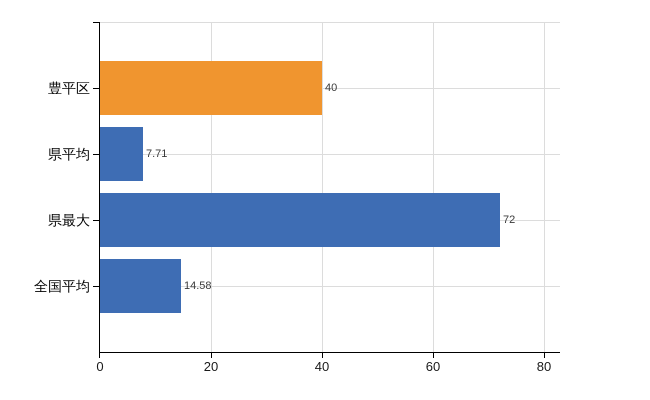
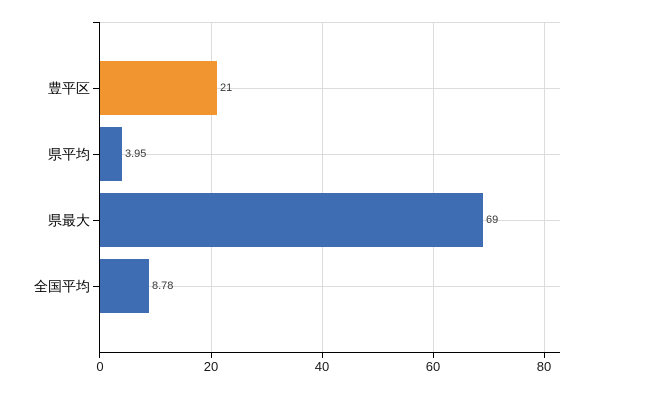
豊平区: 40 -> 21
県平均: 7.71 -> 3.95
県最大: 72 -> 69
全国平均: 14.58 -> 8.78
